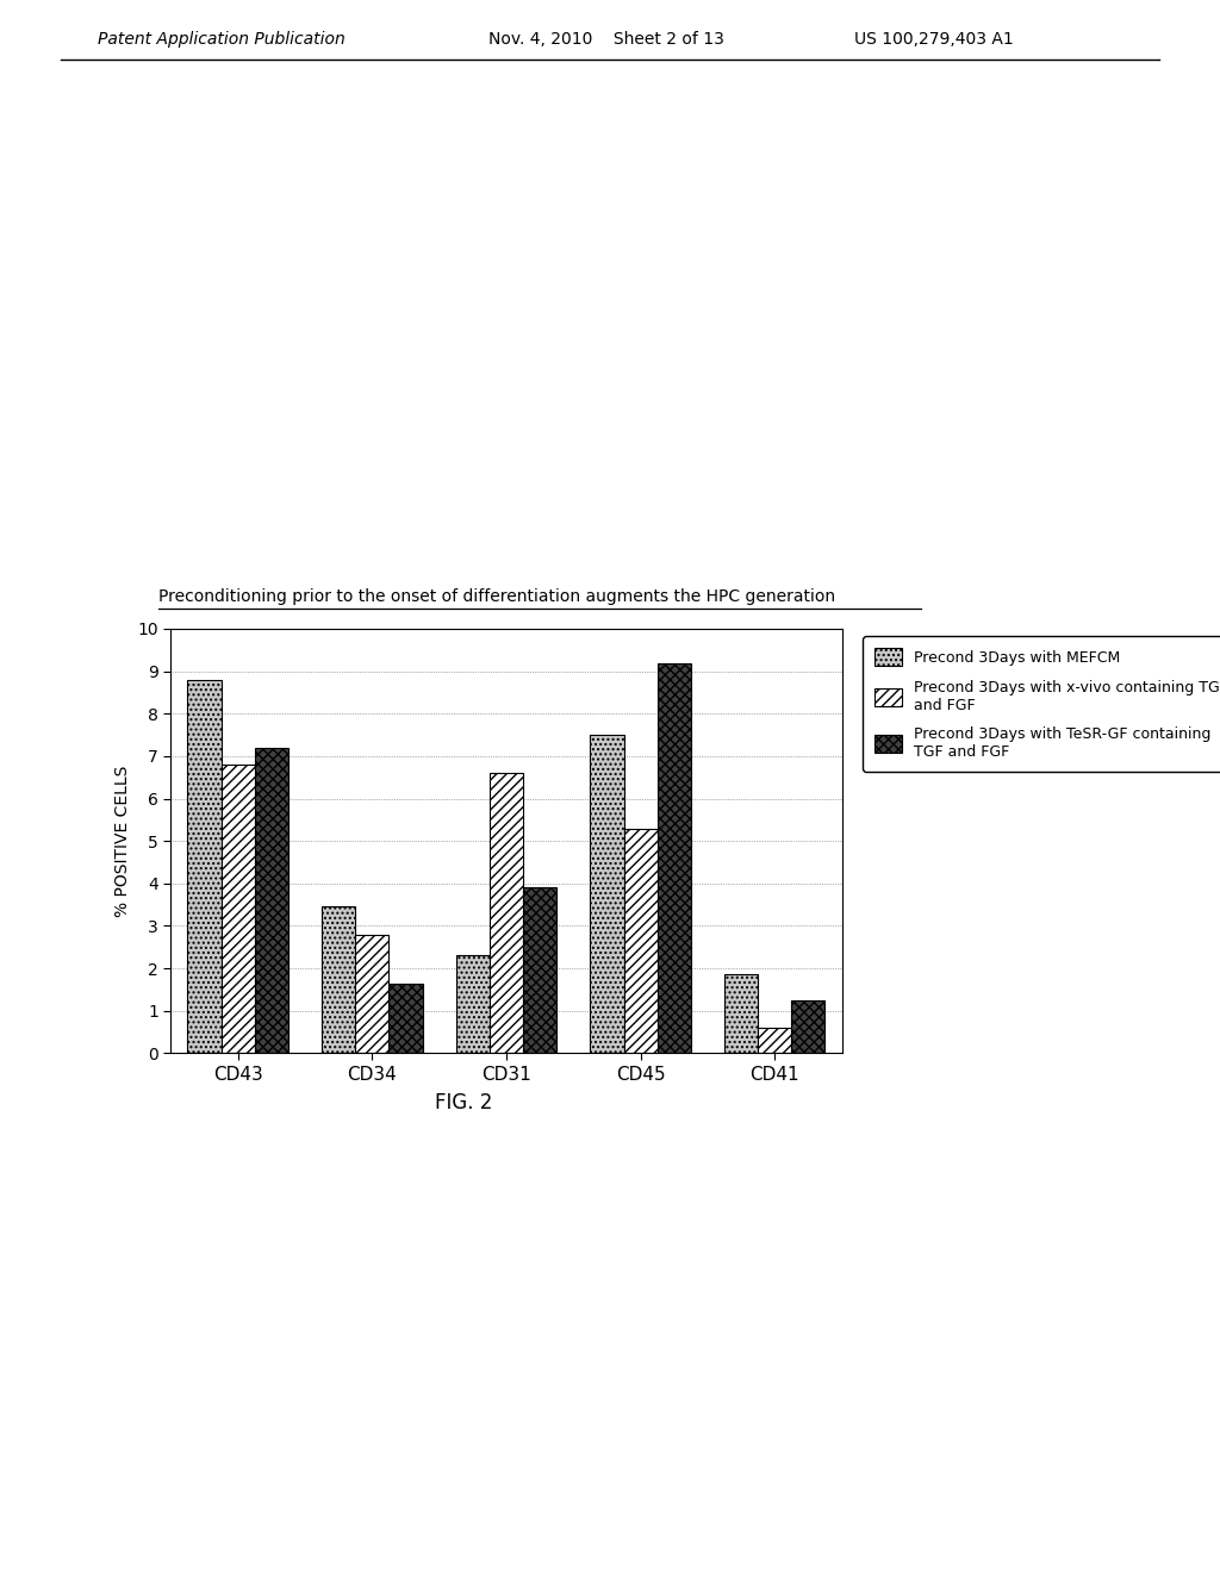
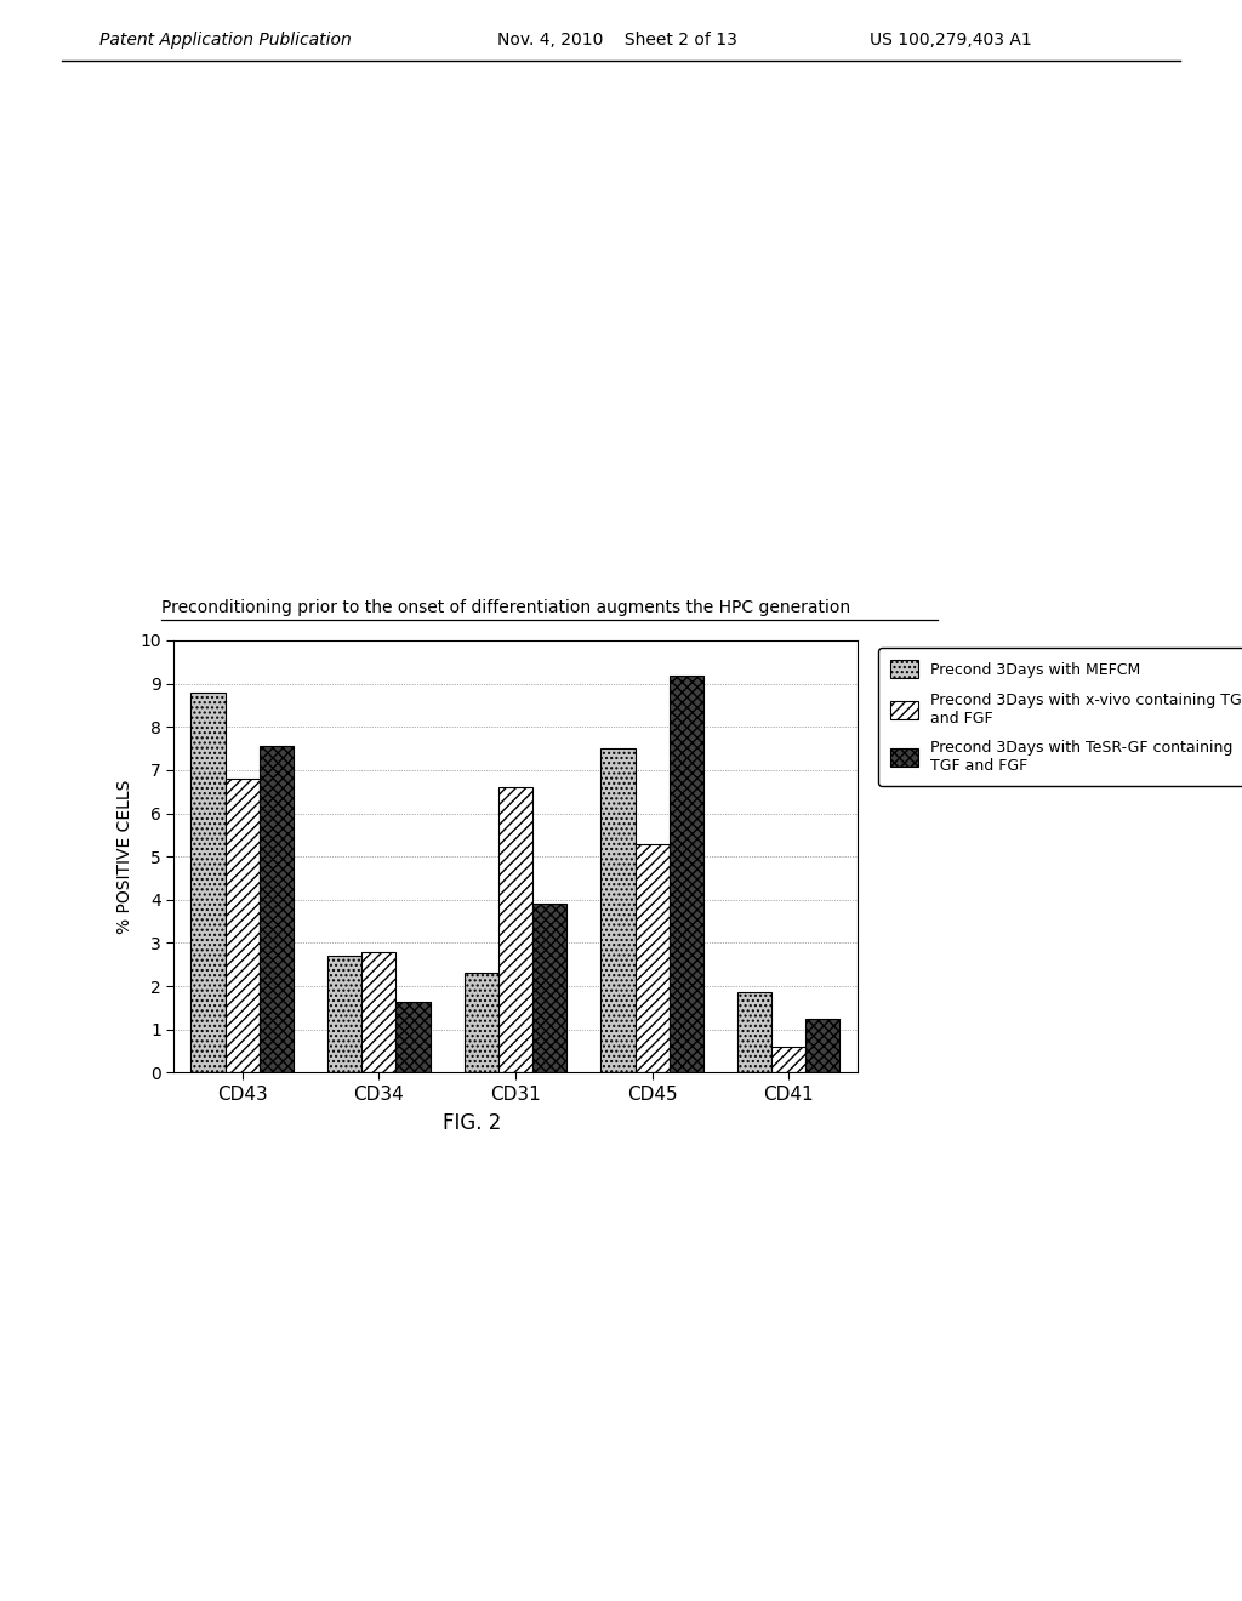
Precond 3Days with TeSR-GF containing TGF and FGF/CD43: 7.20 -> 7.55
Precond 3Days with MEFCM/CD34: 3.45 -> 2.70
